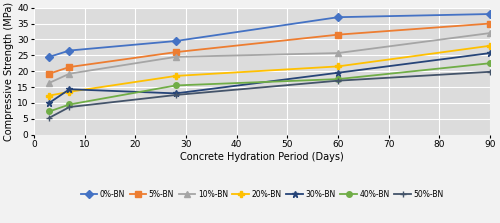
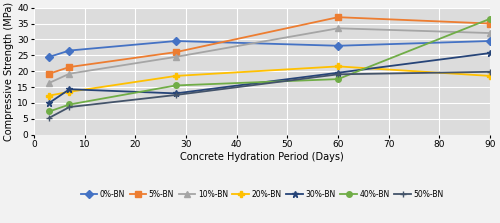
0%-BN/60: 37.0 -> 28.0
5%-BN/60: 31.5 -> 37.0
10%-BN/60: 25.7 -> 33.5
50%-BN/60: 17.0 -> 19.0
0%-BN/90: 38.0 -> 29.5
20%-BN/90: 28.0 -> 18.5
40%-BN/90: 22.5 -> 36.5
